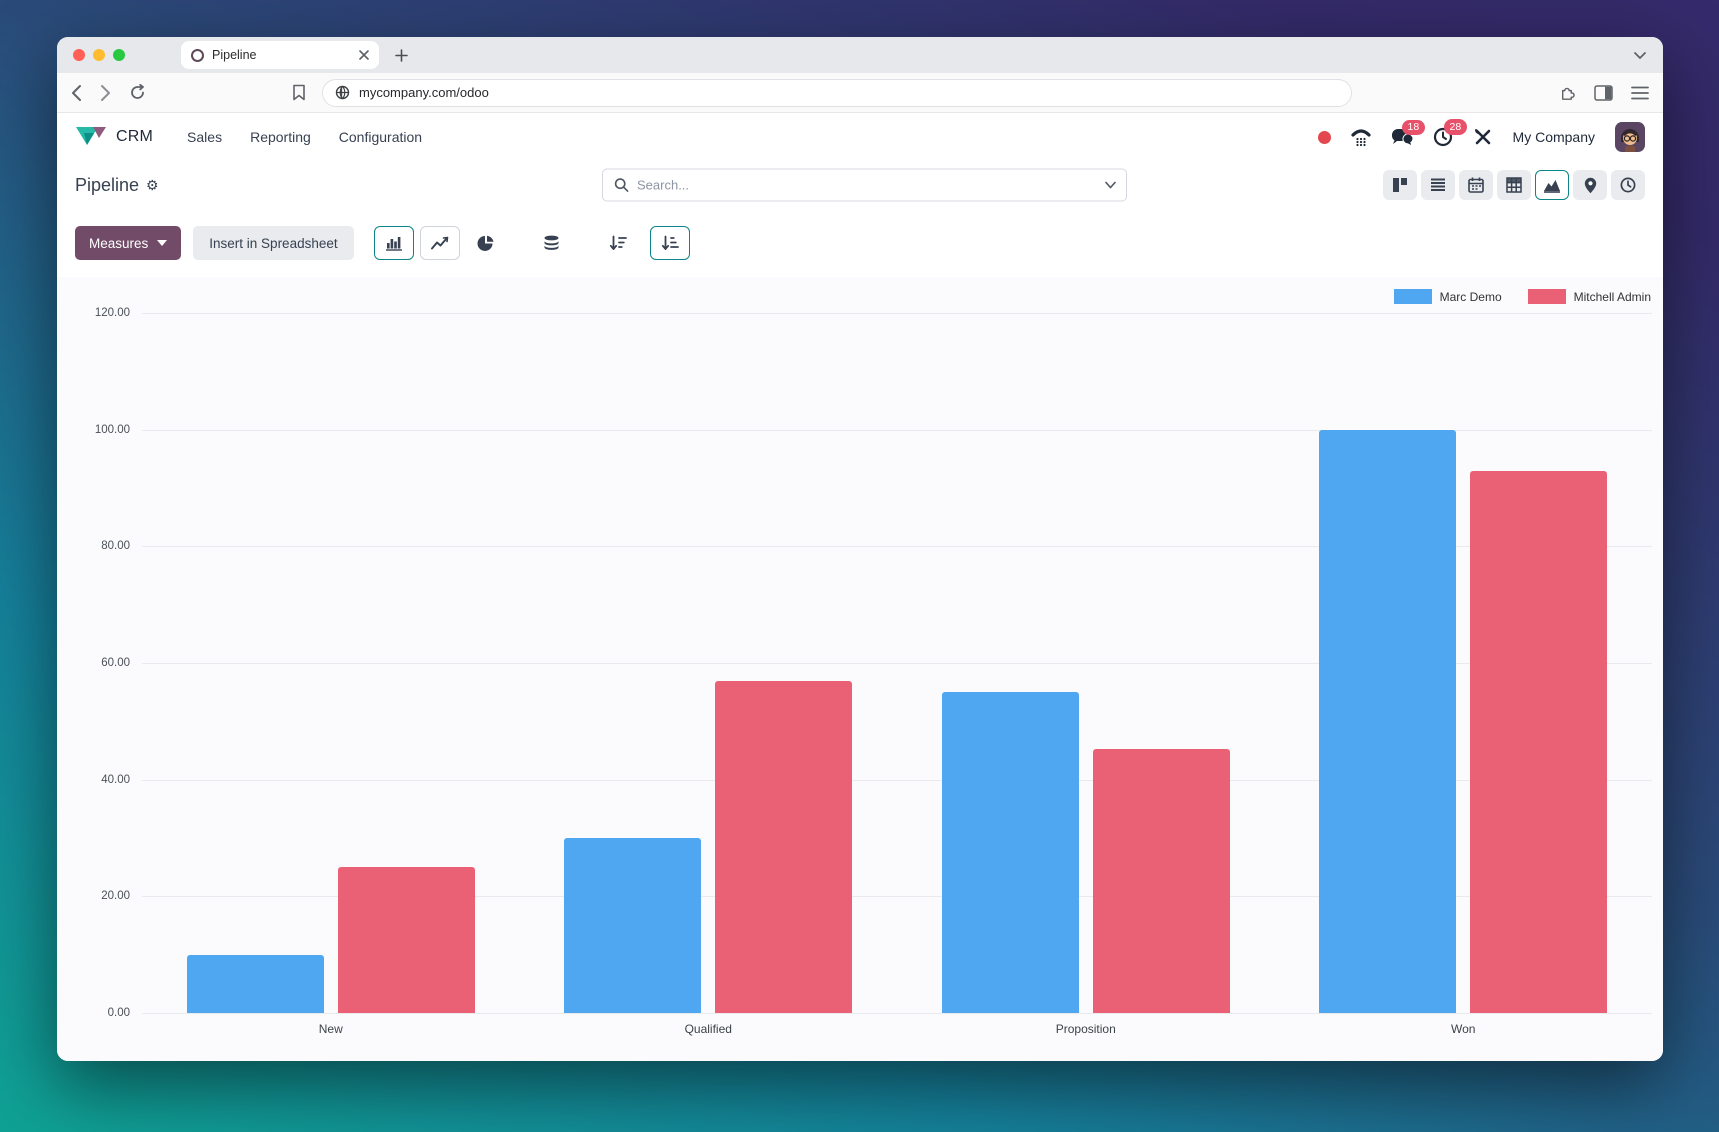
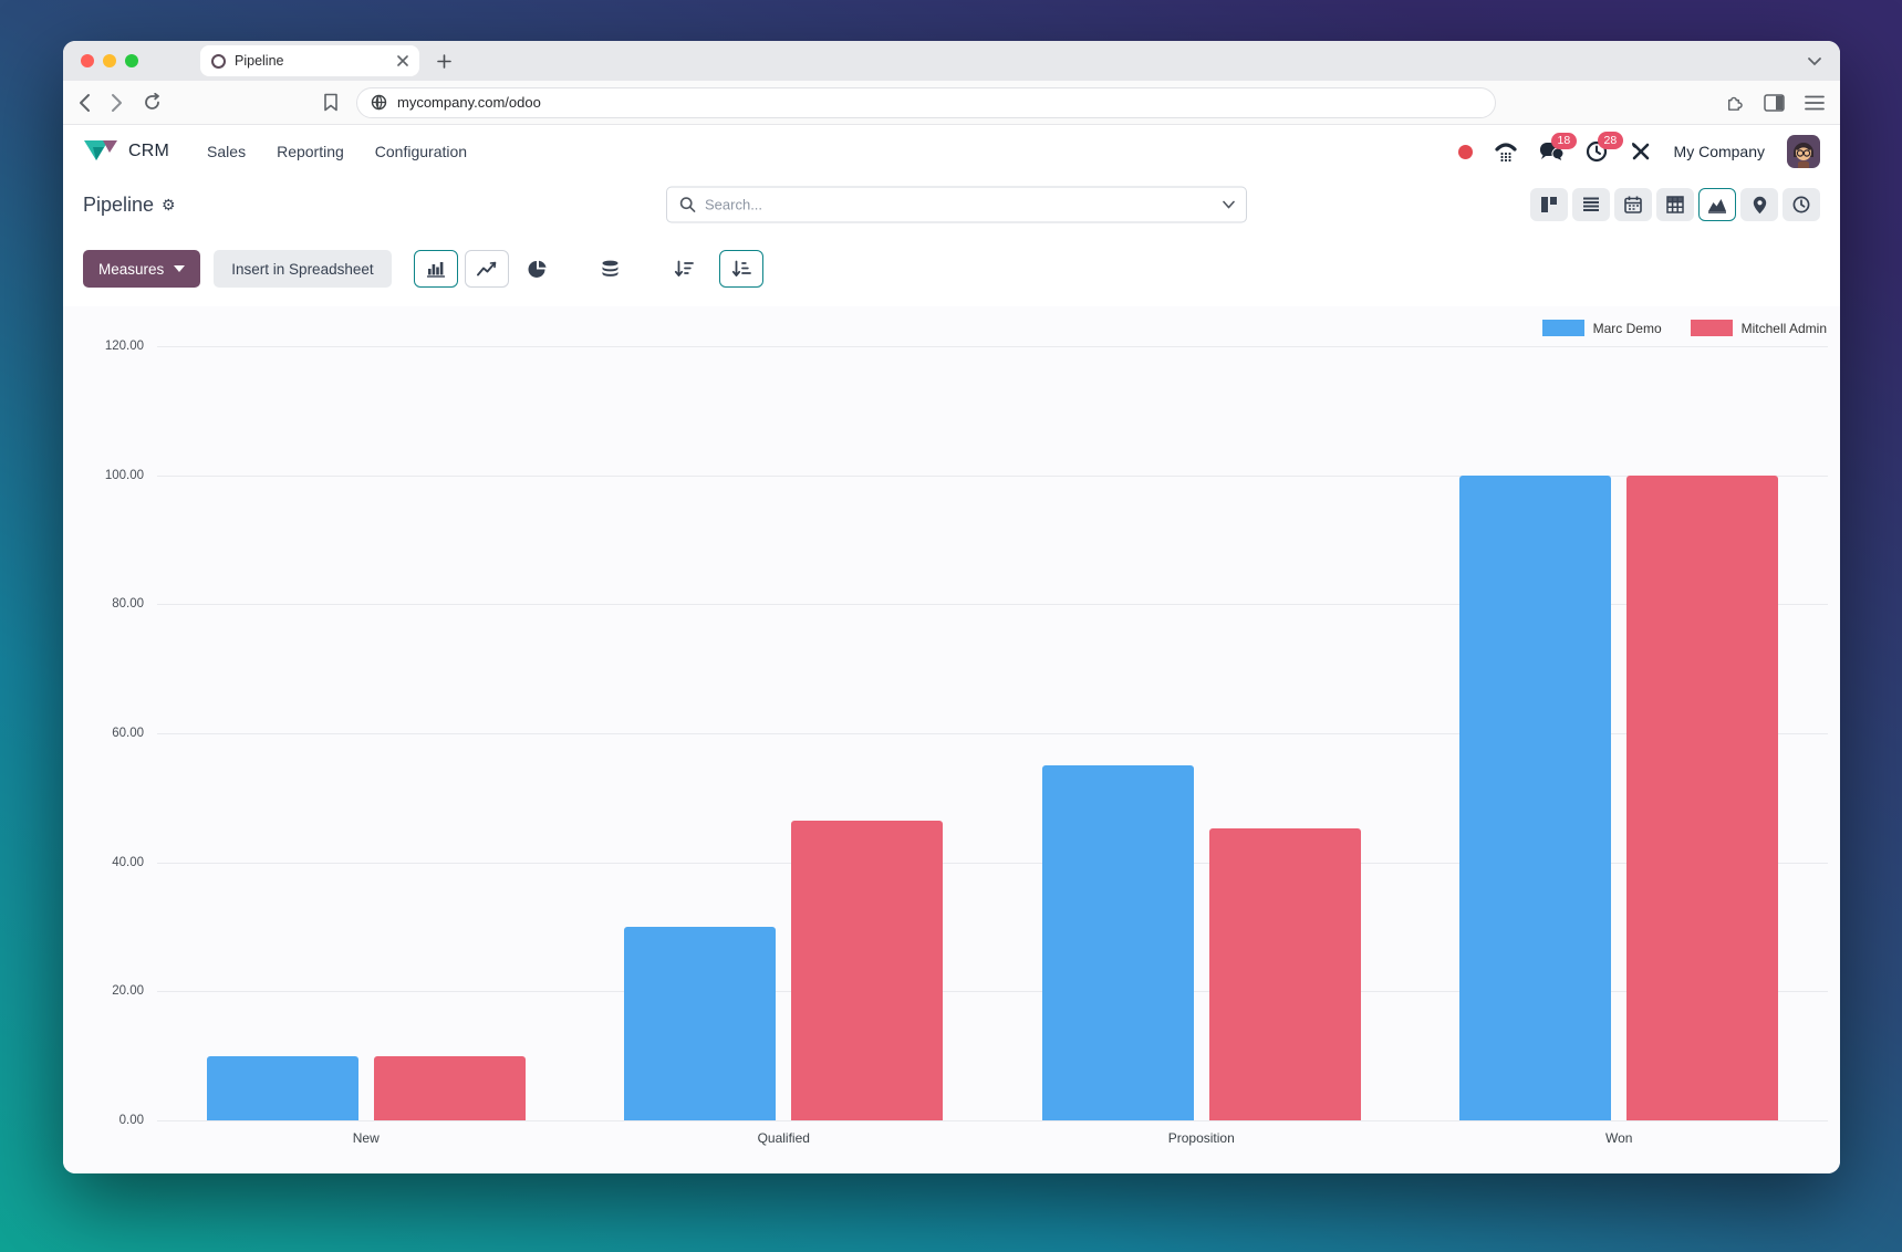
Mitchell Admin/New: 25 -> 10
Mitchell Admin/Qualified: 57 -> 46
Mitchell Admin/Won: 93 -> 100
